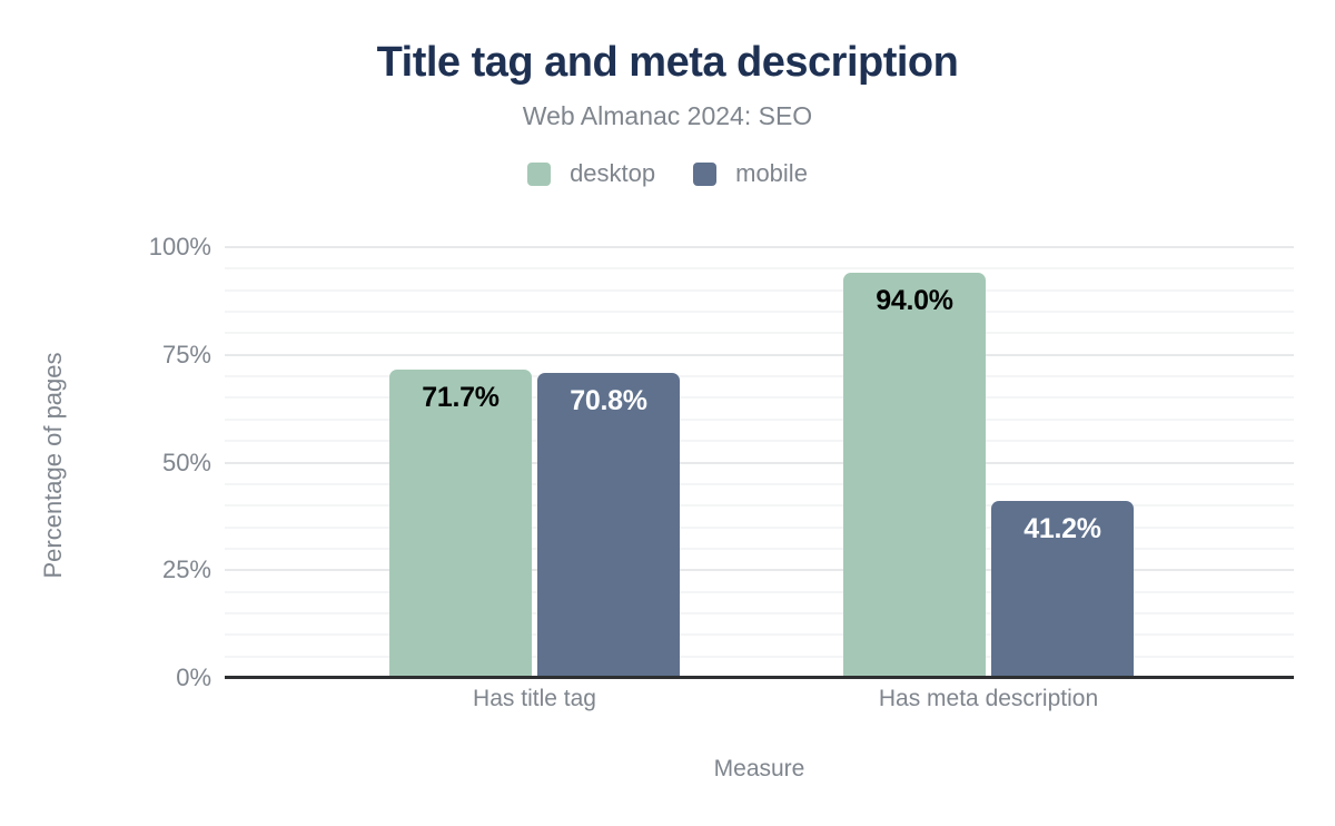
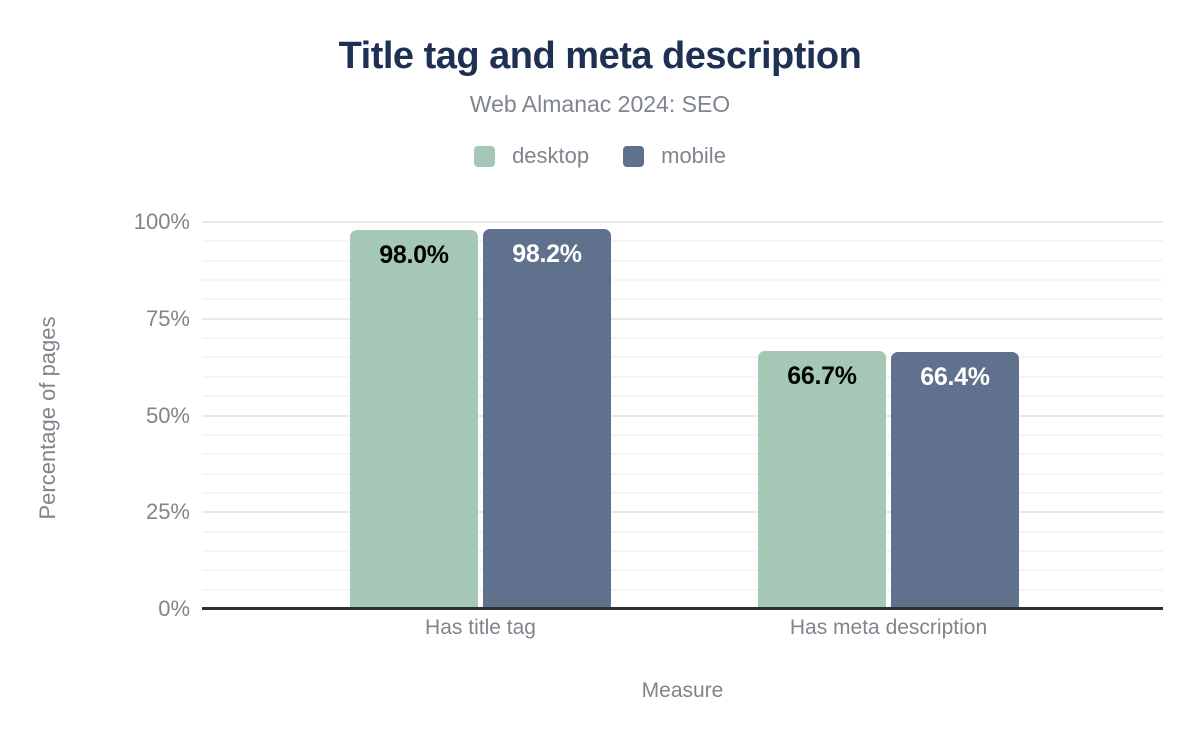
desktop/Has title tag: 71.7% -> 98.0%
mobile/Has title tag: 70.8% -> 98.2%
desktop/Has meta description: 94.0% -> 66.7%
mobile/Has meta description: 41.2% -> 66.4%
